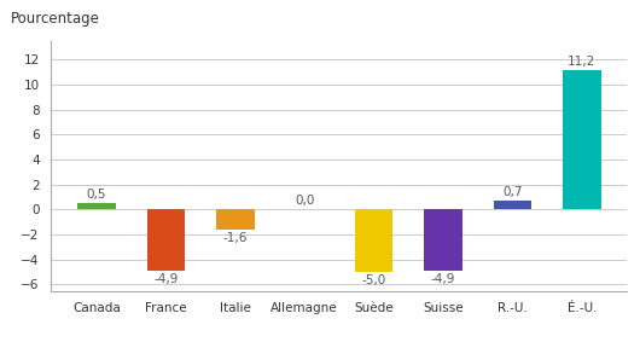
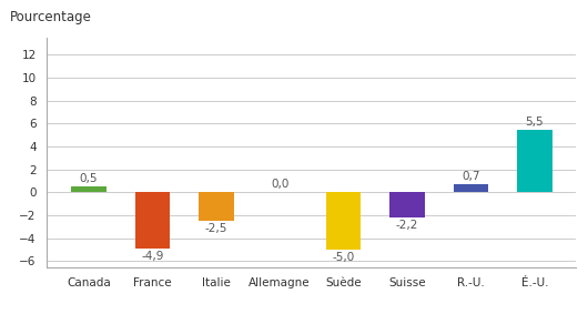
Italie: -1,6 -> -2,5
Suisse: -4,9 -> -2,2
É.-U.: 11,2 -> 5,5
